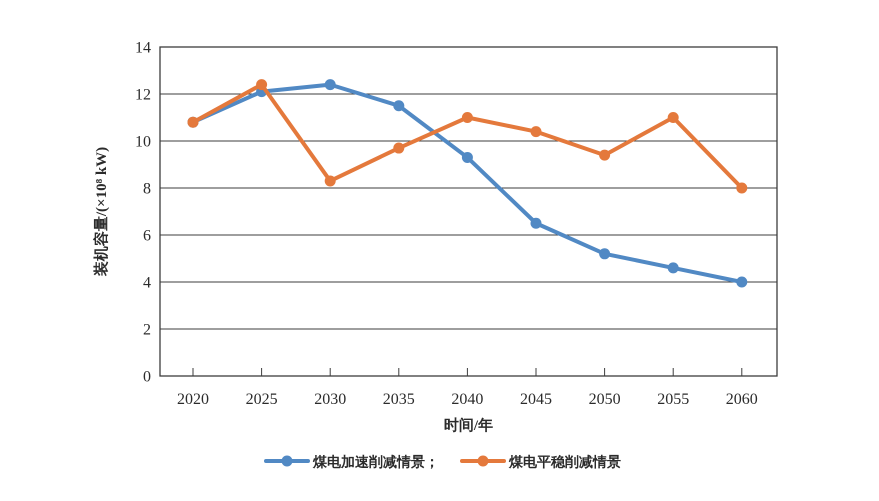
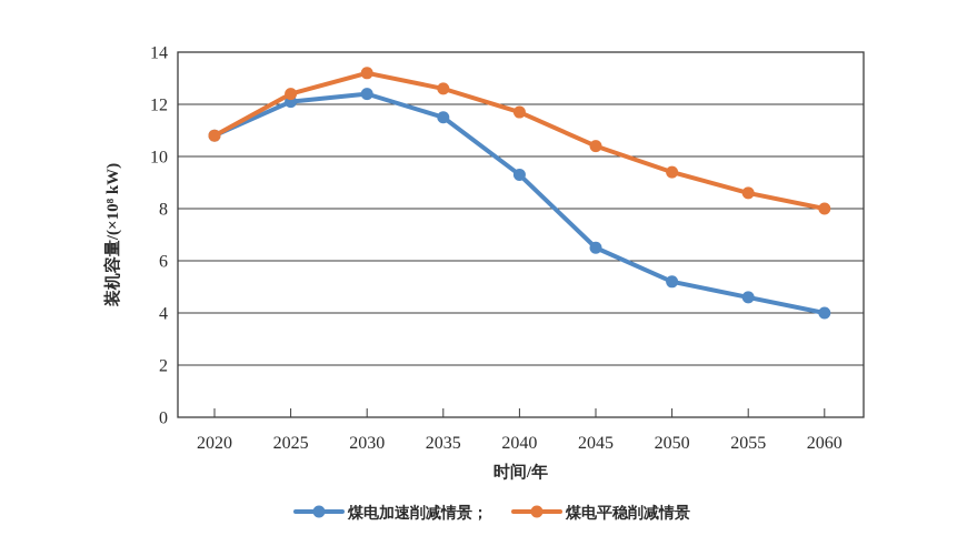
煤电平稳削减情景/2030: 8.3 -> 13.2
煤电平稳削减情景/2035: 9.7 -> 12.6
煤电平稳削减情景/2040: 11.0 -> 11.7
煤电平稳削减情景/2055: 11.0 -> 8.6
